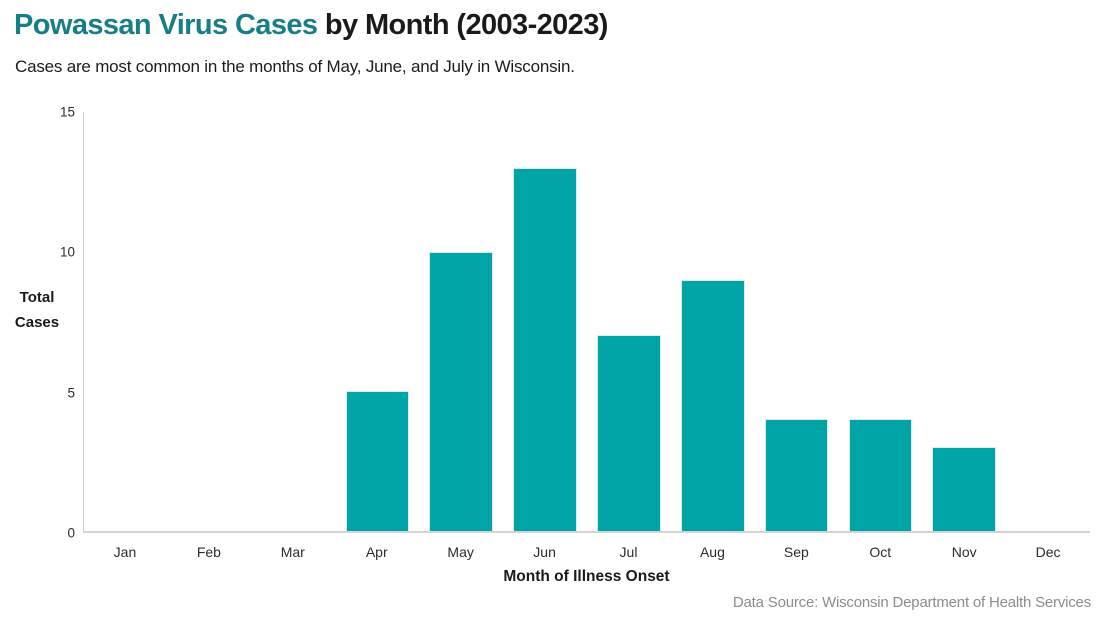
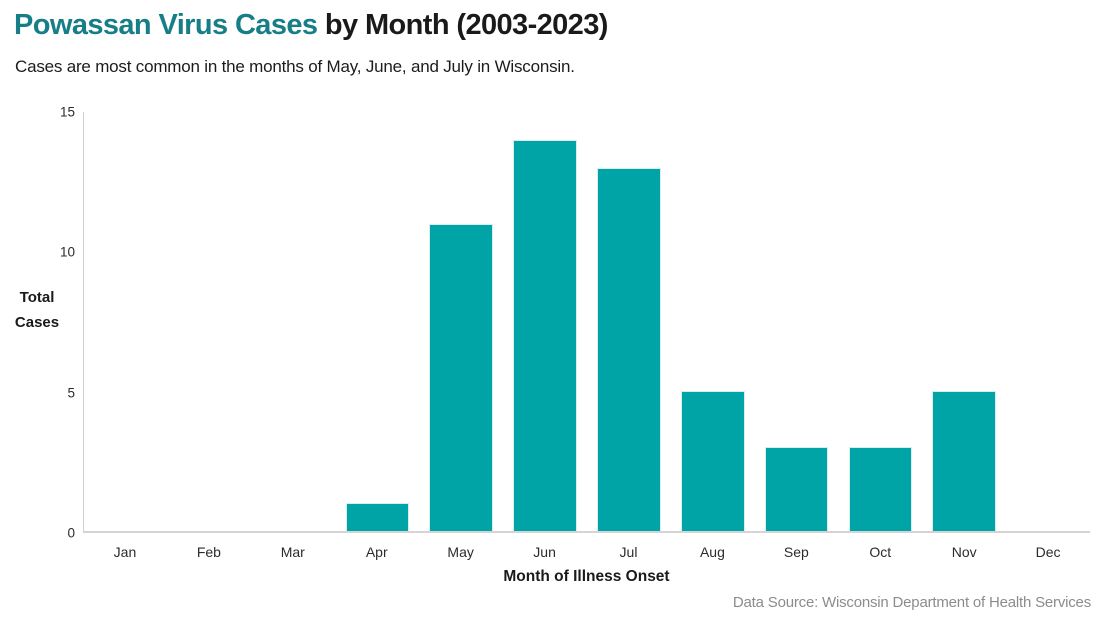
Apr: 5 -> 1
May: 10 -> 11
Jun: 13 -> 14
Jul: 7 -> 13
Aug: 9 -> 5
Sep: 4 -> 3
Oct: 4 -> 3
Nov: 3 -> 5
